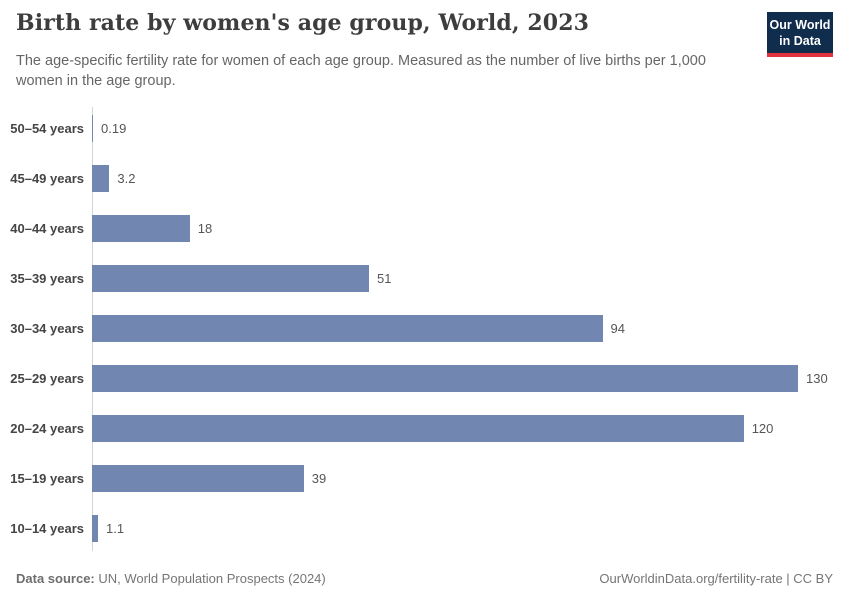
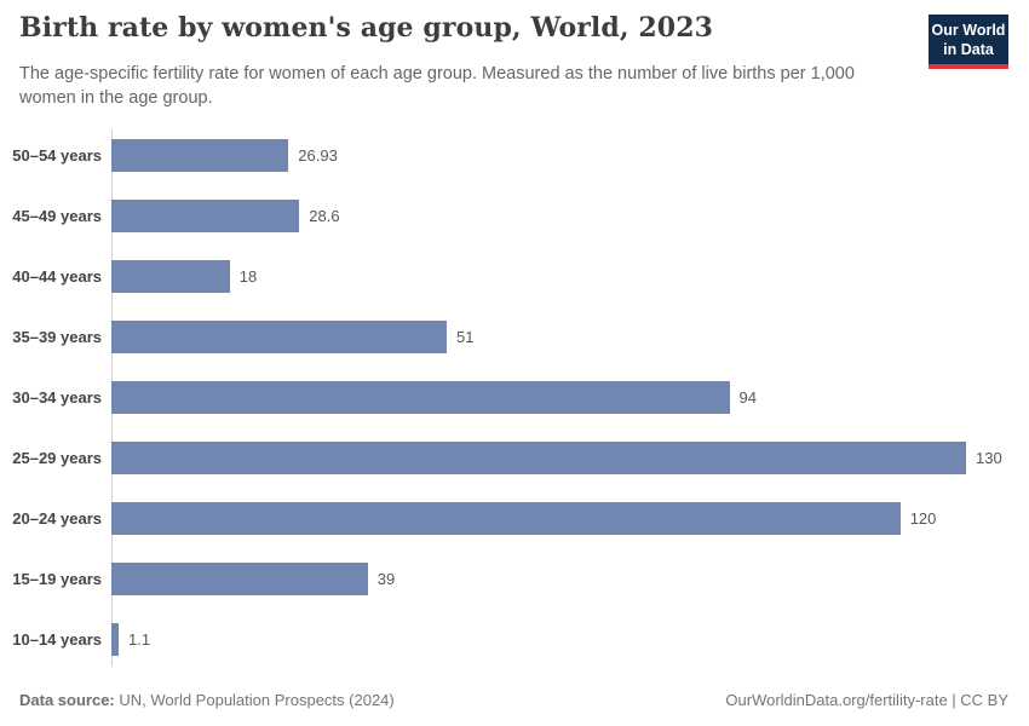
50–54 years: 0.19 -> 26.93
45–49 years: 3.2 -> 28.6
